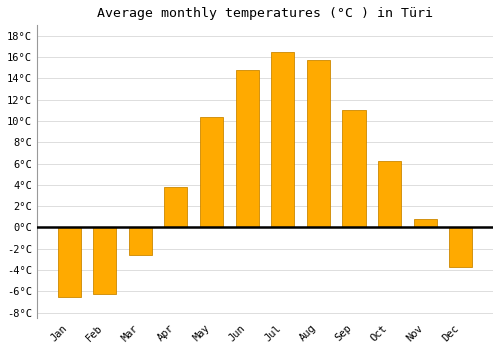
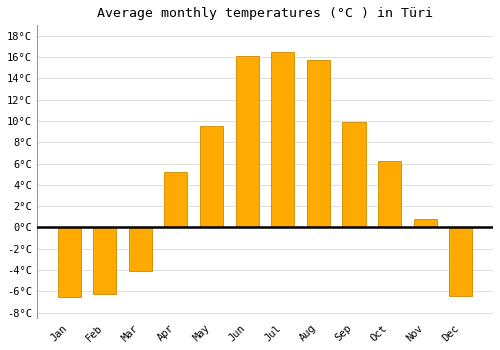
Mar: -2.6°C -> -4.1°C
Apr: 3.8°C -> 5.2°C
May: 10.4°C -> 9.5°C
Jun: 14.8°C -> 16.1°C
Sep: 11.0°C -> 9.9°C
Dec: -3.7°C -> -6.4°C
